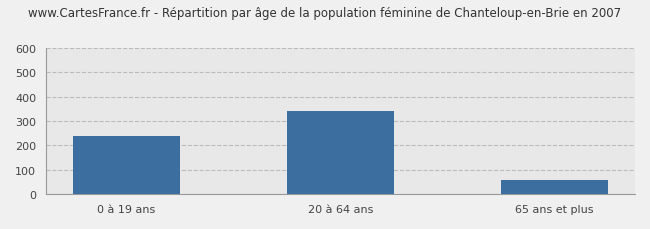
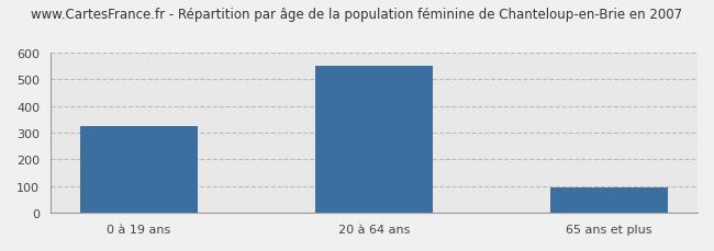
0 à 19 ans: 240 -> 325
20 à 64 ans: 340 -> 550
65 ans et plus: 60 -> 95
